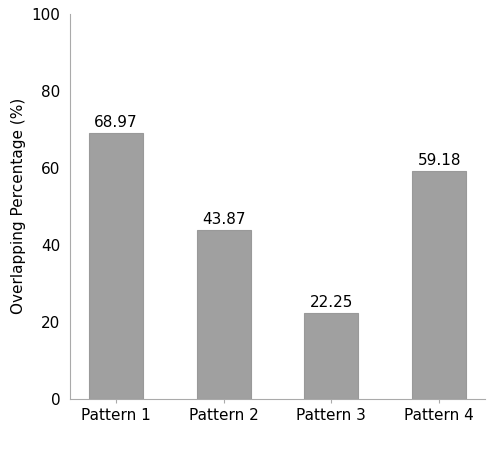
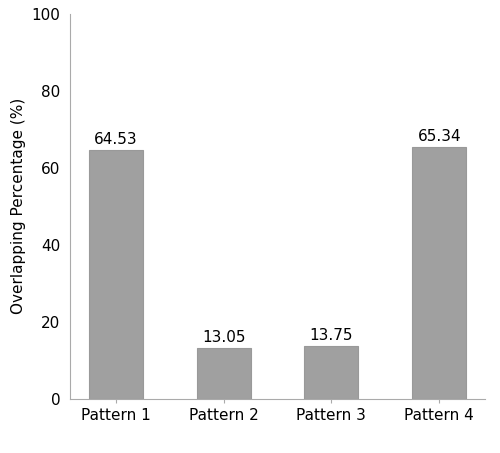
Pattern 1: 68.97 -> 64.53
Pattern 2: 43.87 -> 13.05
Pattern 3: 22.25 -> 13.75
Pattern 4: 59.18 -> 65.34
